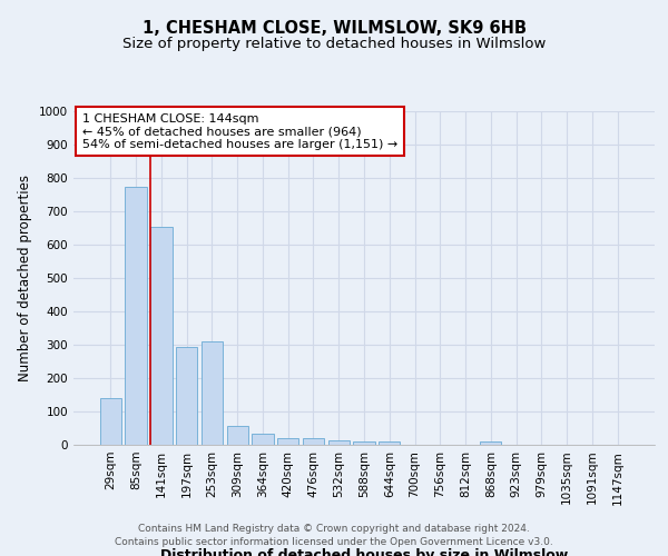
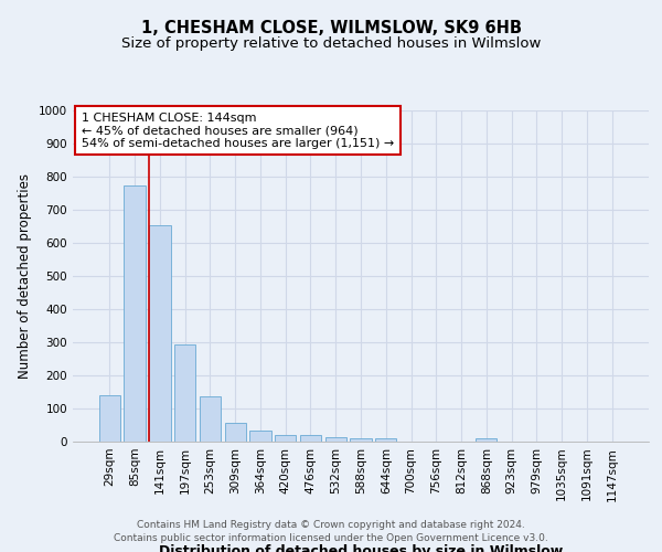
253sqm: 310 -> 138
